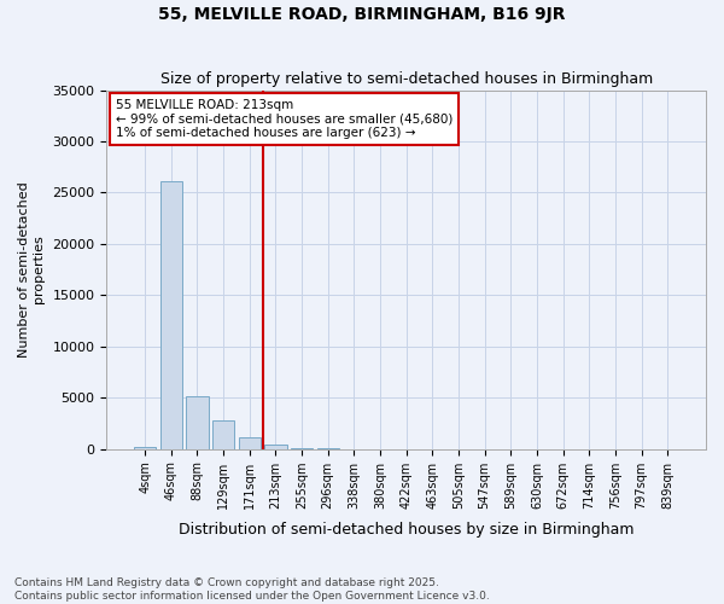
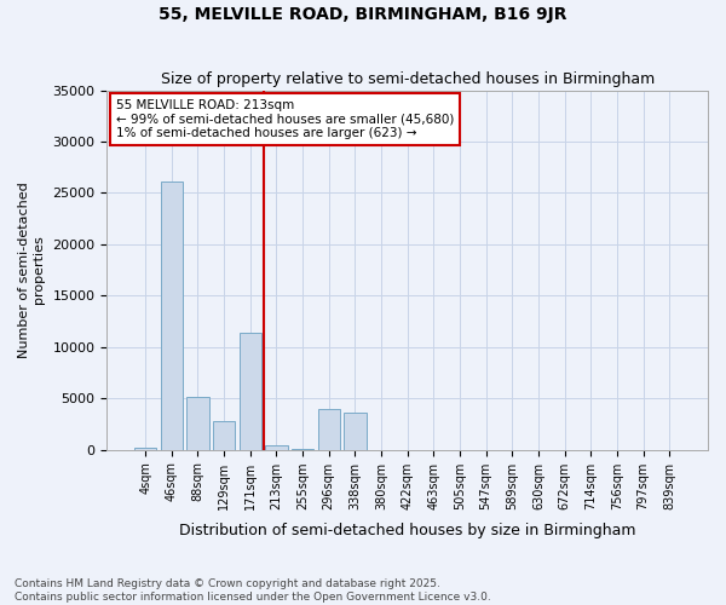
171sqm: 1100 -> 11400
296sqm: 0 -> 4000
338sqm: 0 -> 3600
